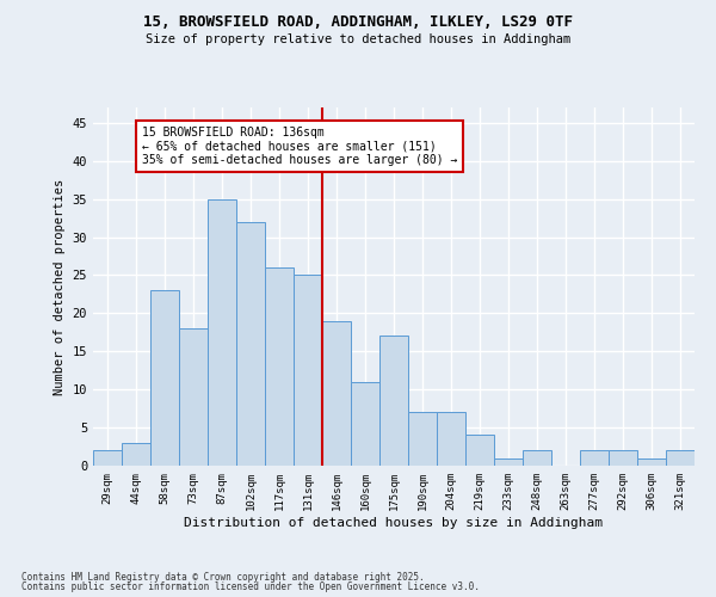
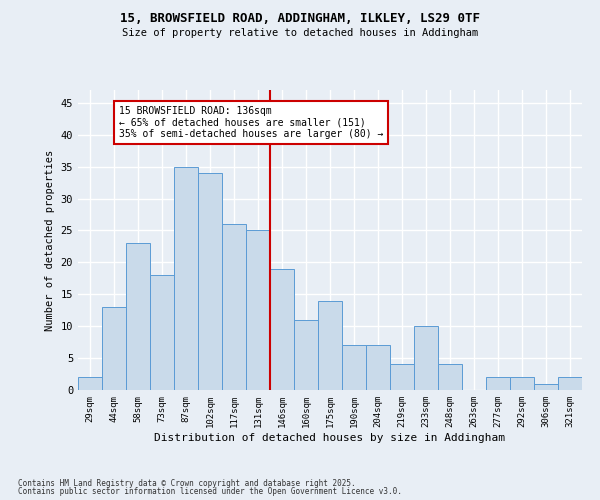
44sqm: 3 -> 13
102sqm: 32 -> 34
175sqm: 17 -> 14
233sqm: 1 -> 10
248sqm: 2 -> 4
